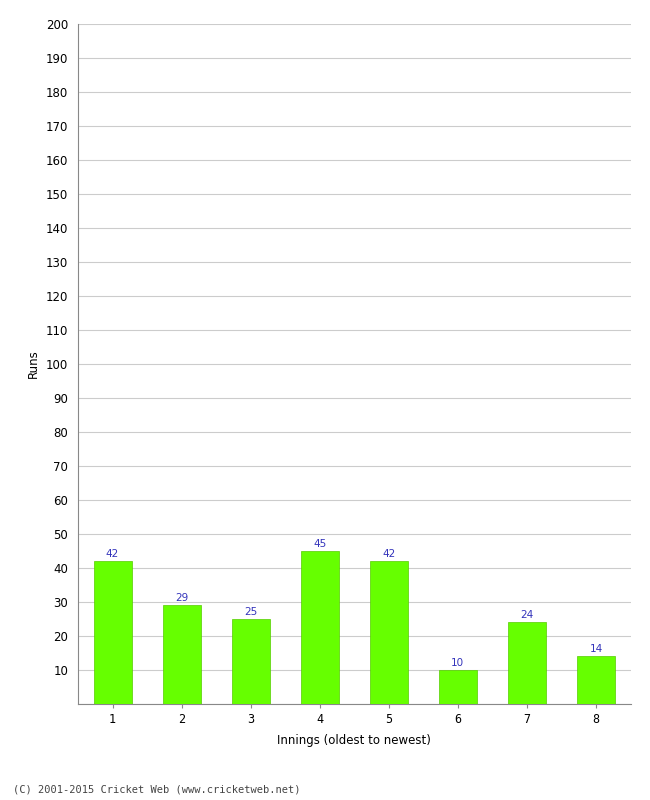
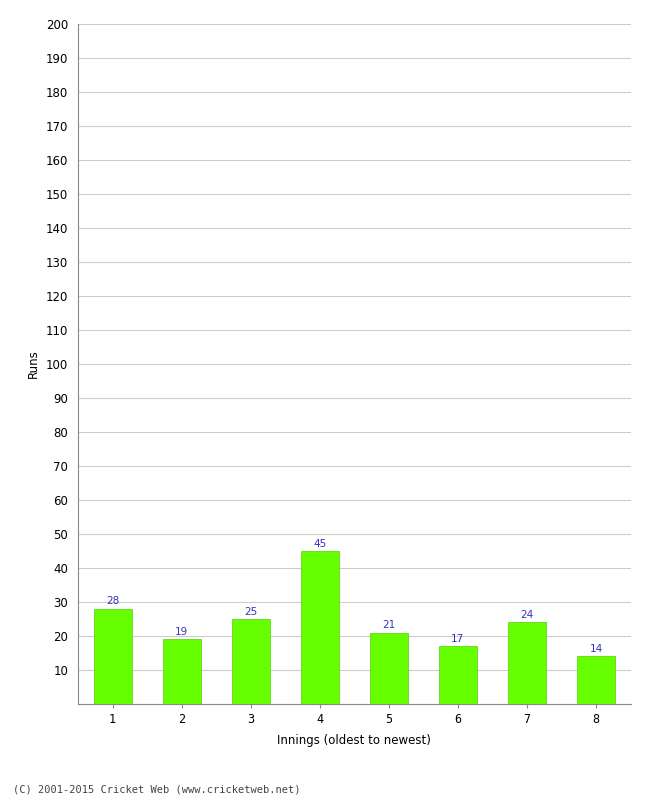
1: 42 -> 28
2: 29 -> 19
5: 42 -> 21
6: 10 -> 17
